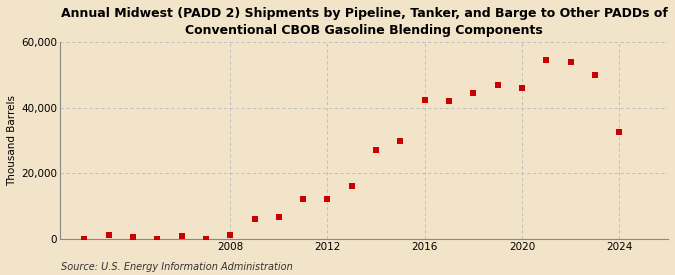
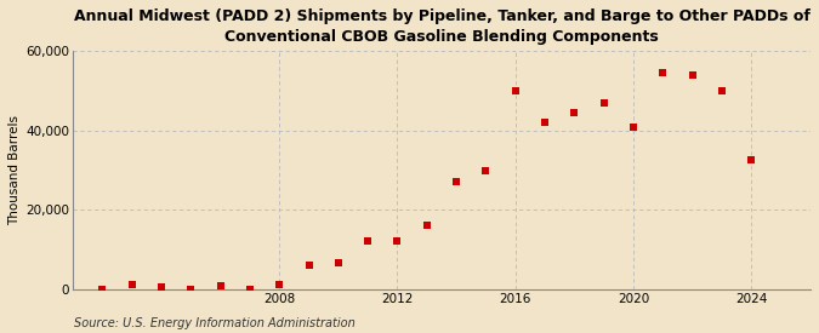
2016: 42,500 -> 50,000
2020: 46,000 -> 41,000
